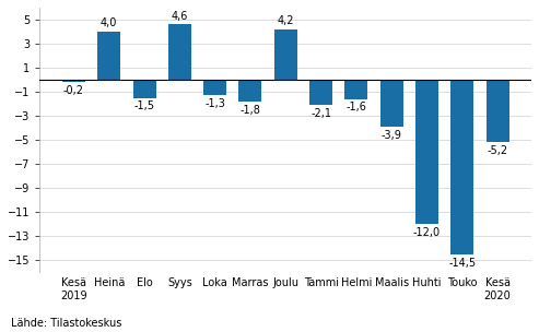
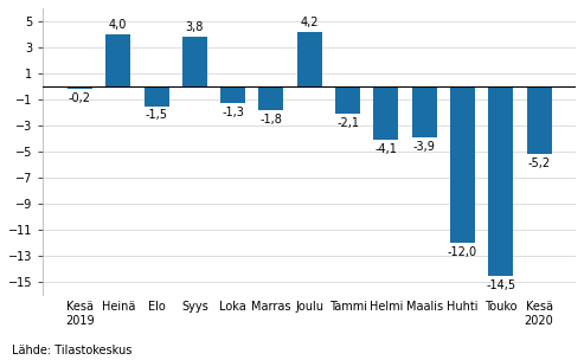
Syys: 4,6 -> 3,8
Helmi: -1,6 -> -4,1
